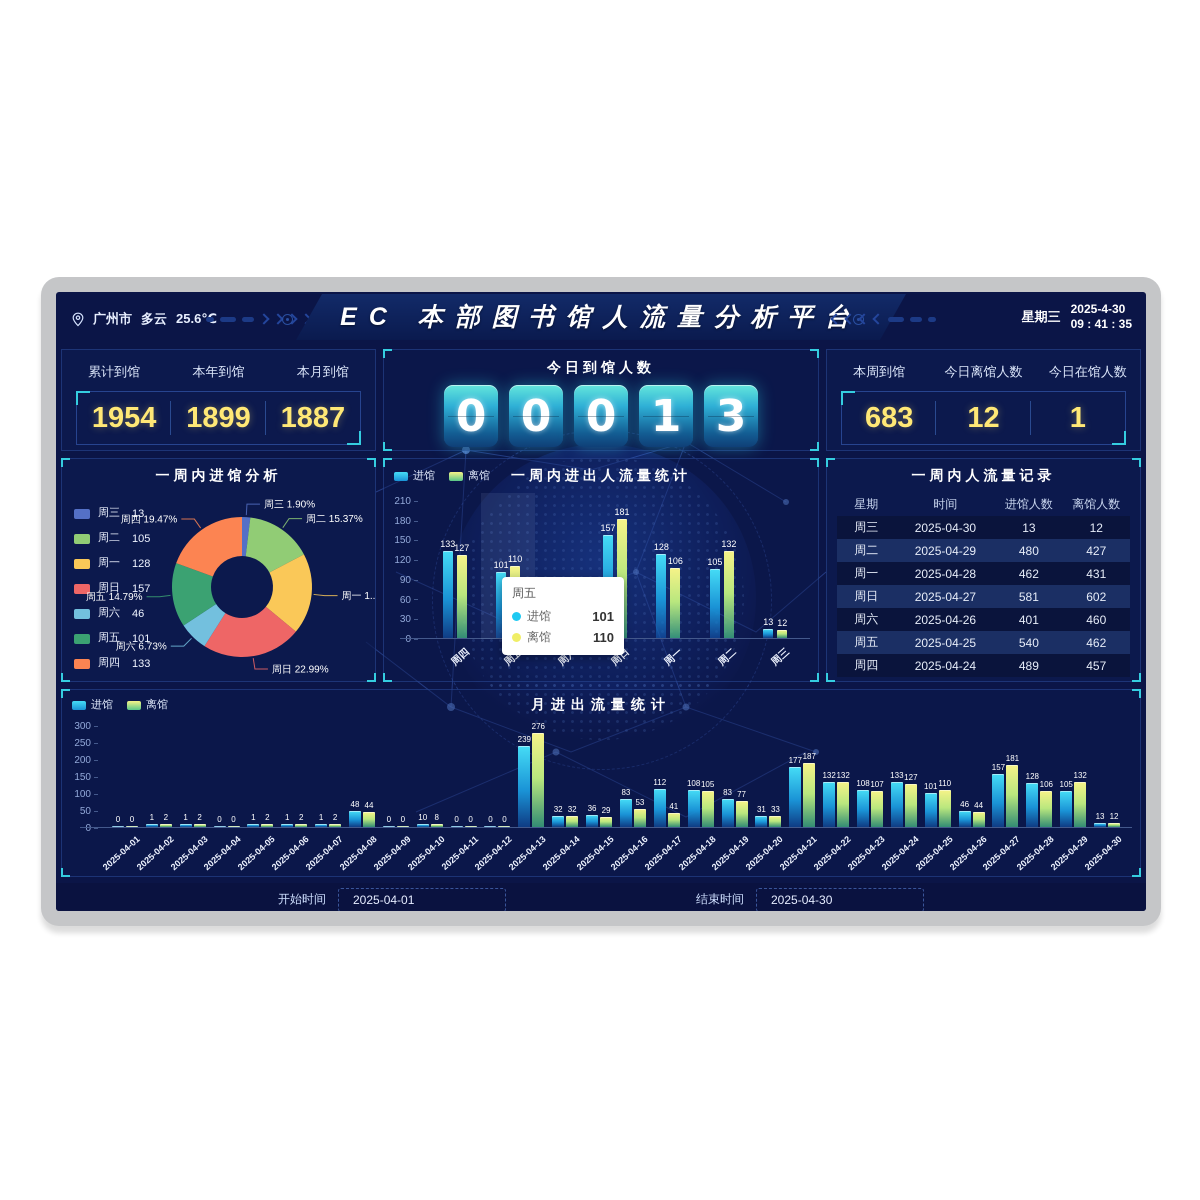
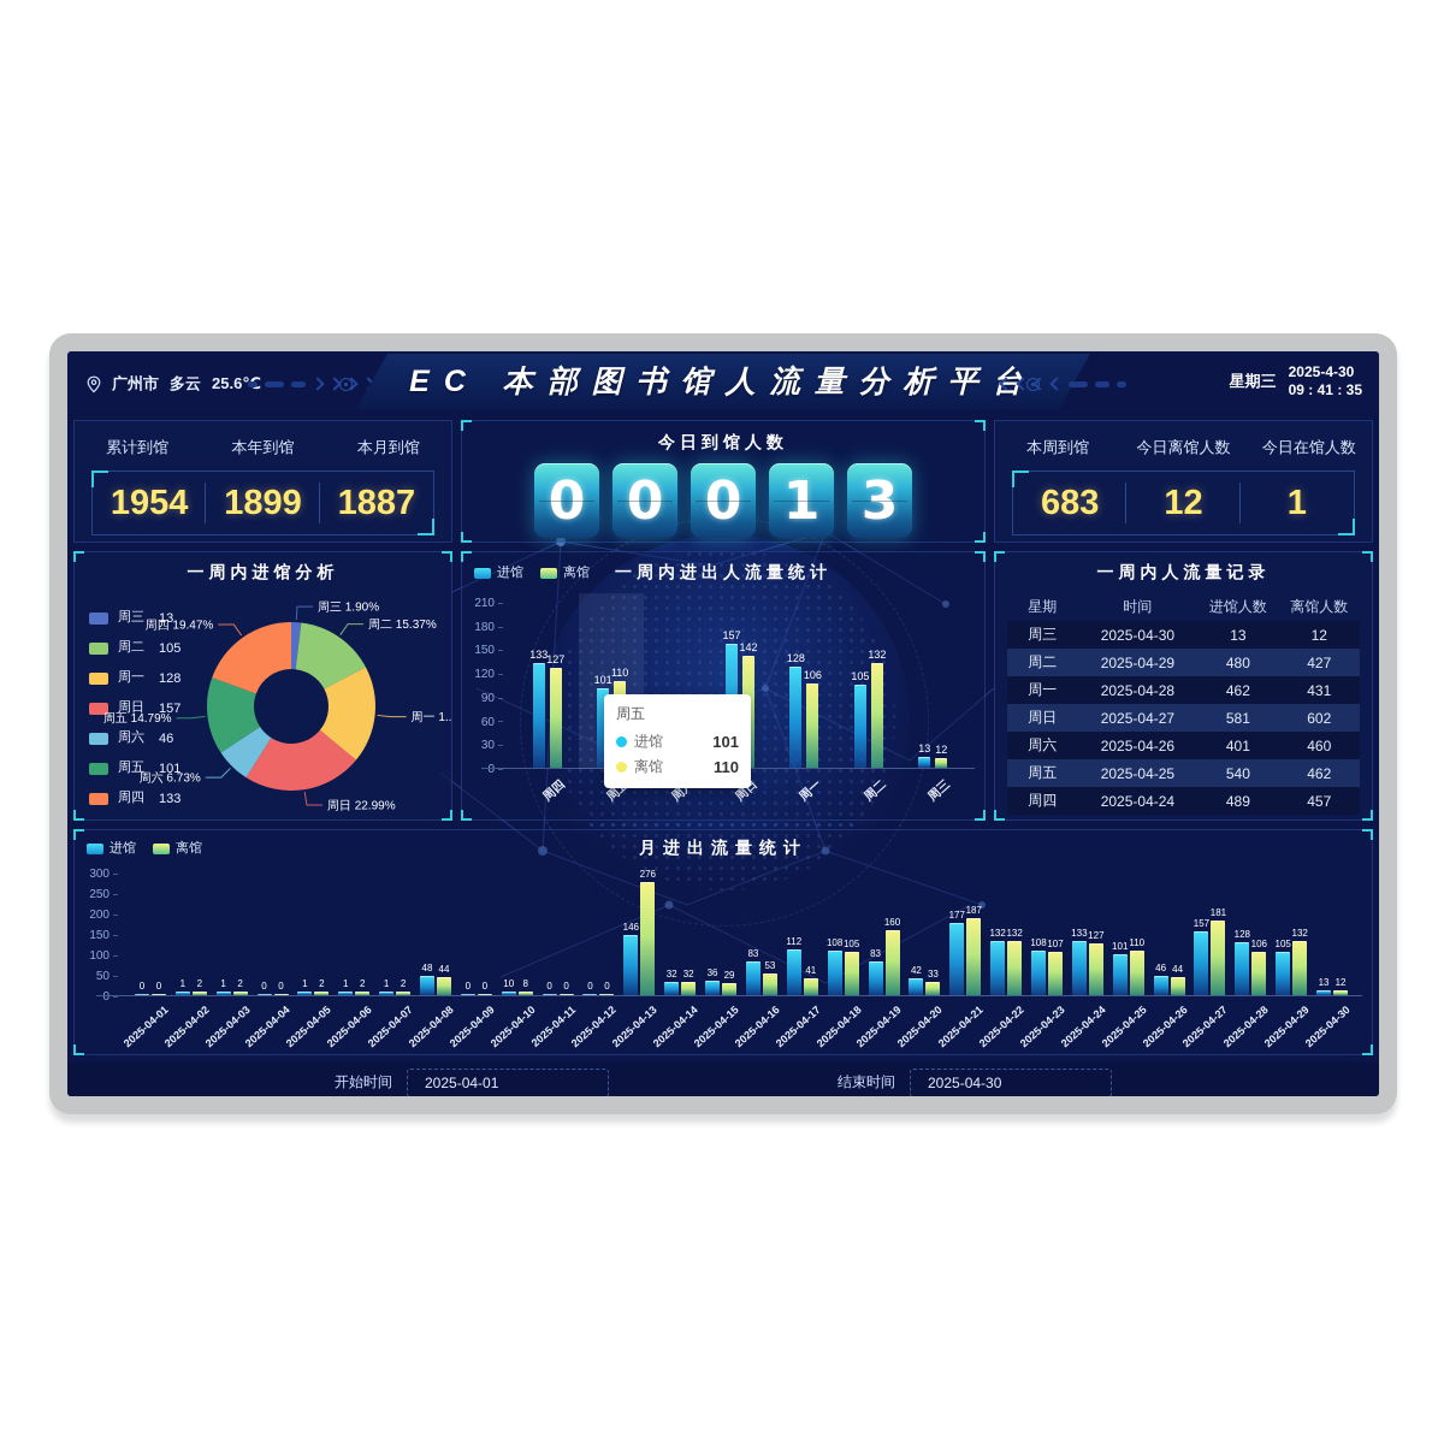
一周内进出人流量统计/离馆/周日: 181 -> 142
月进出流量统计/进馆/2025-04-13: 239 -> 146
月进出流量统计/离馆/2025-04-19: 77 -> 160
月进出流量统计/进馆/2025-04-20: 31 -> 42
